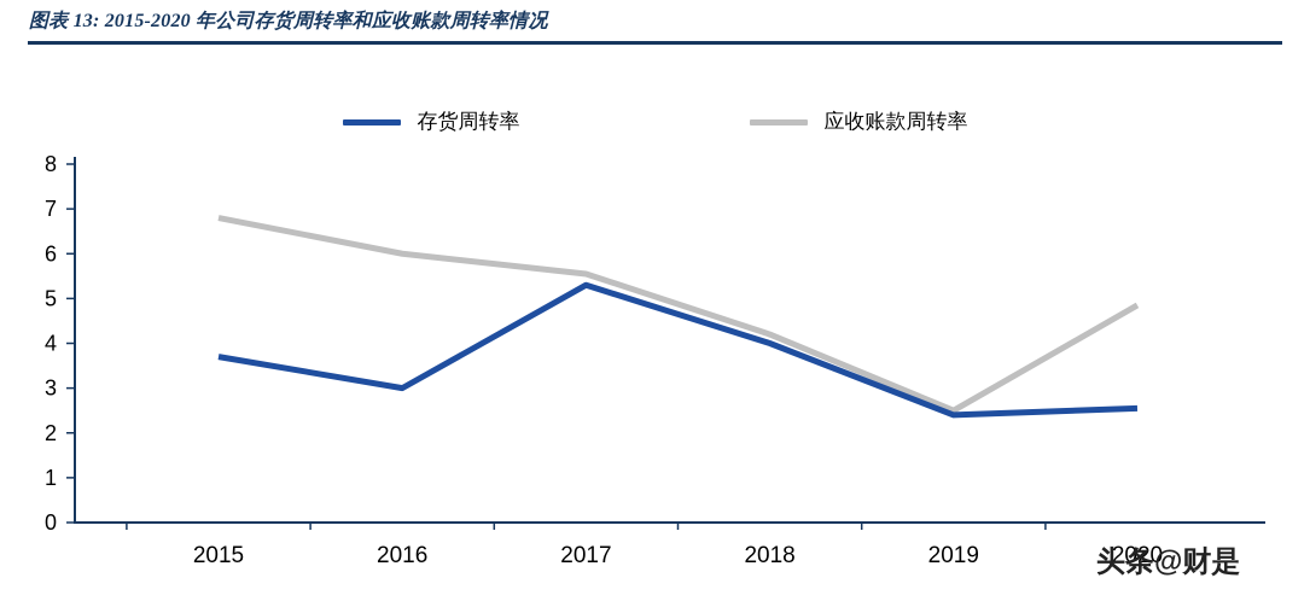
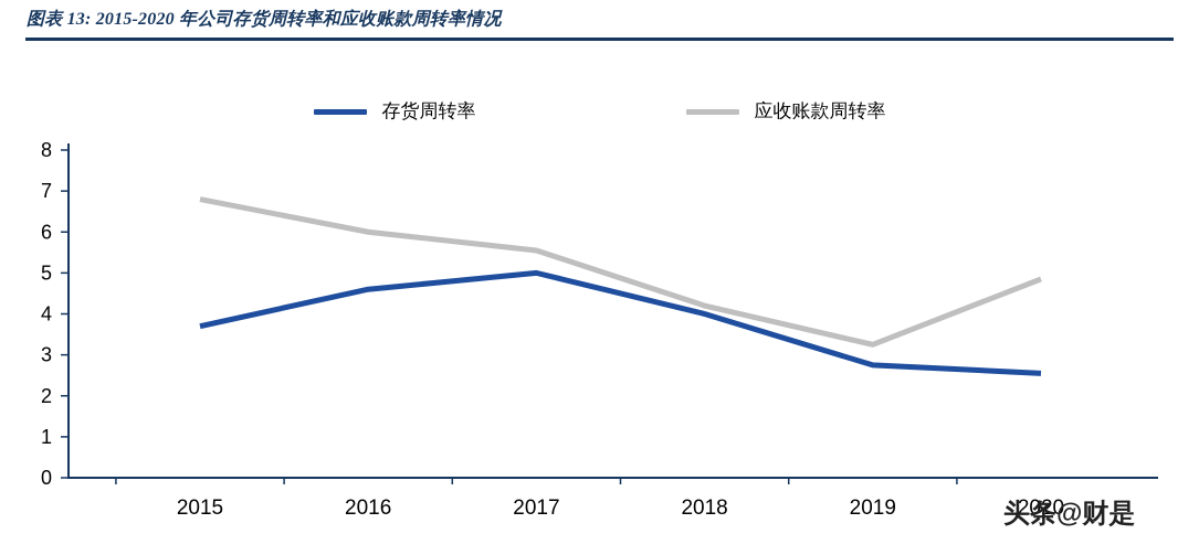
存货周转率/2016: 3.0 -> 4.6
存货周转率/2017: 5.3 -> 5.0
存货周转率/2019: 2.4 -> 2.8
应收账款周转率/2019: 2.5 -> 3.2
